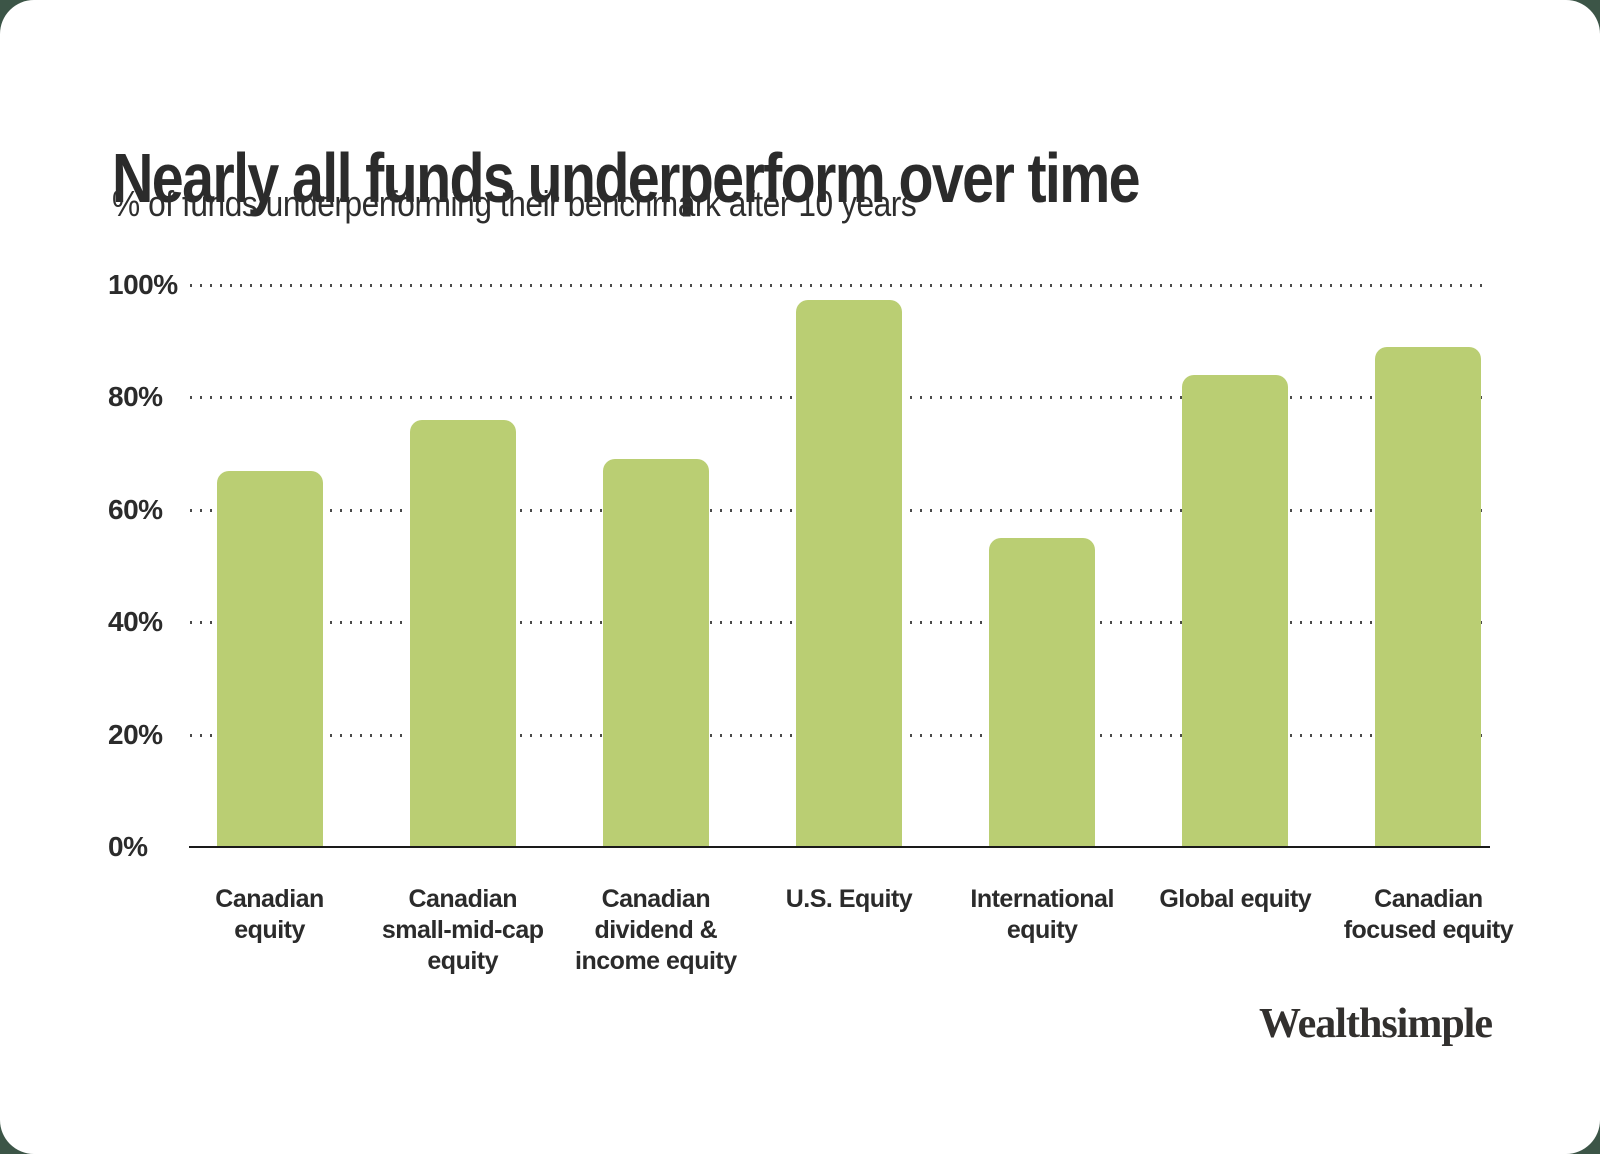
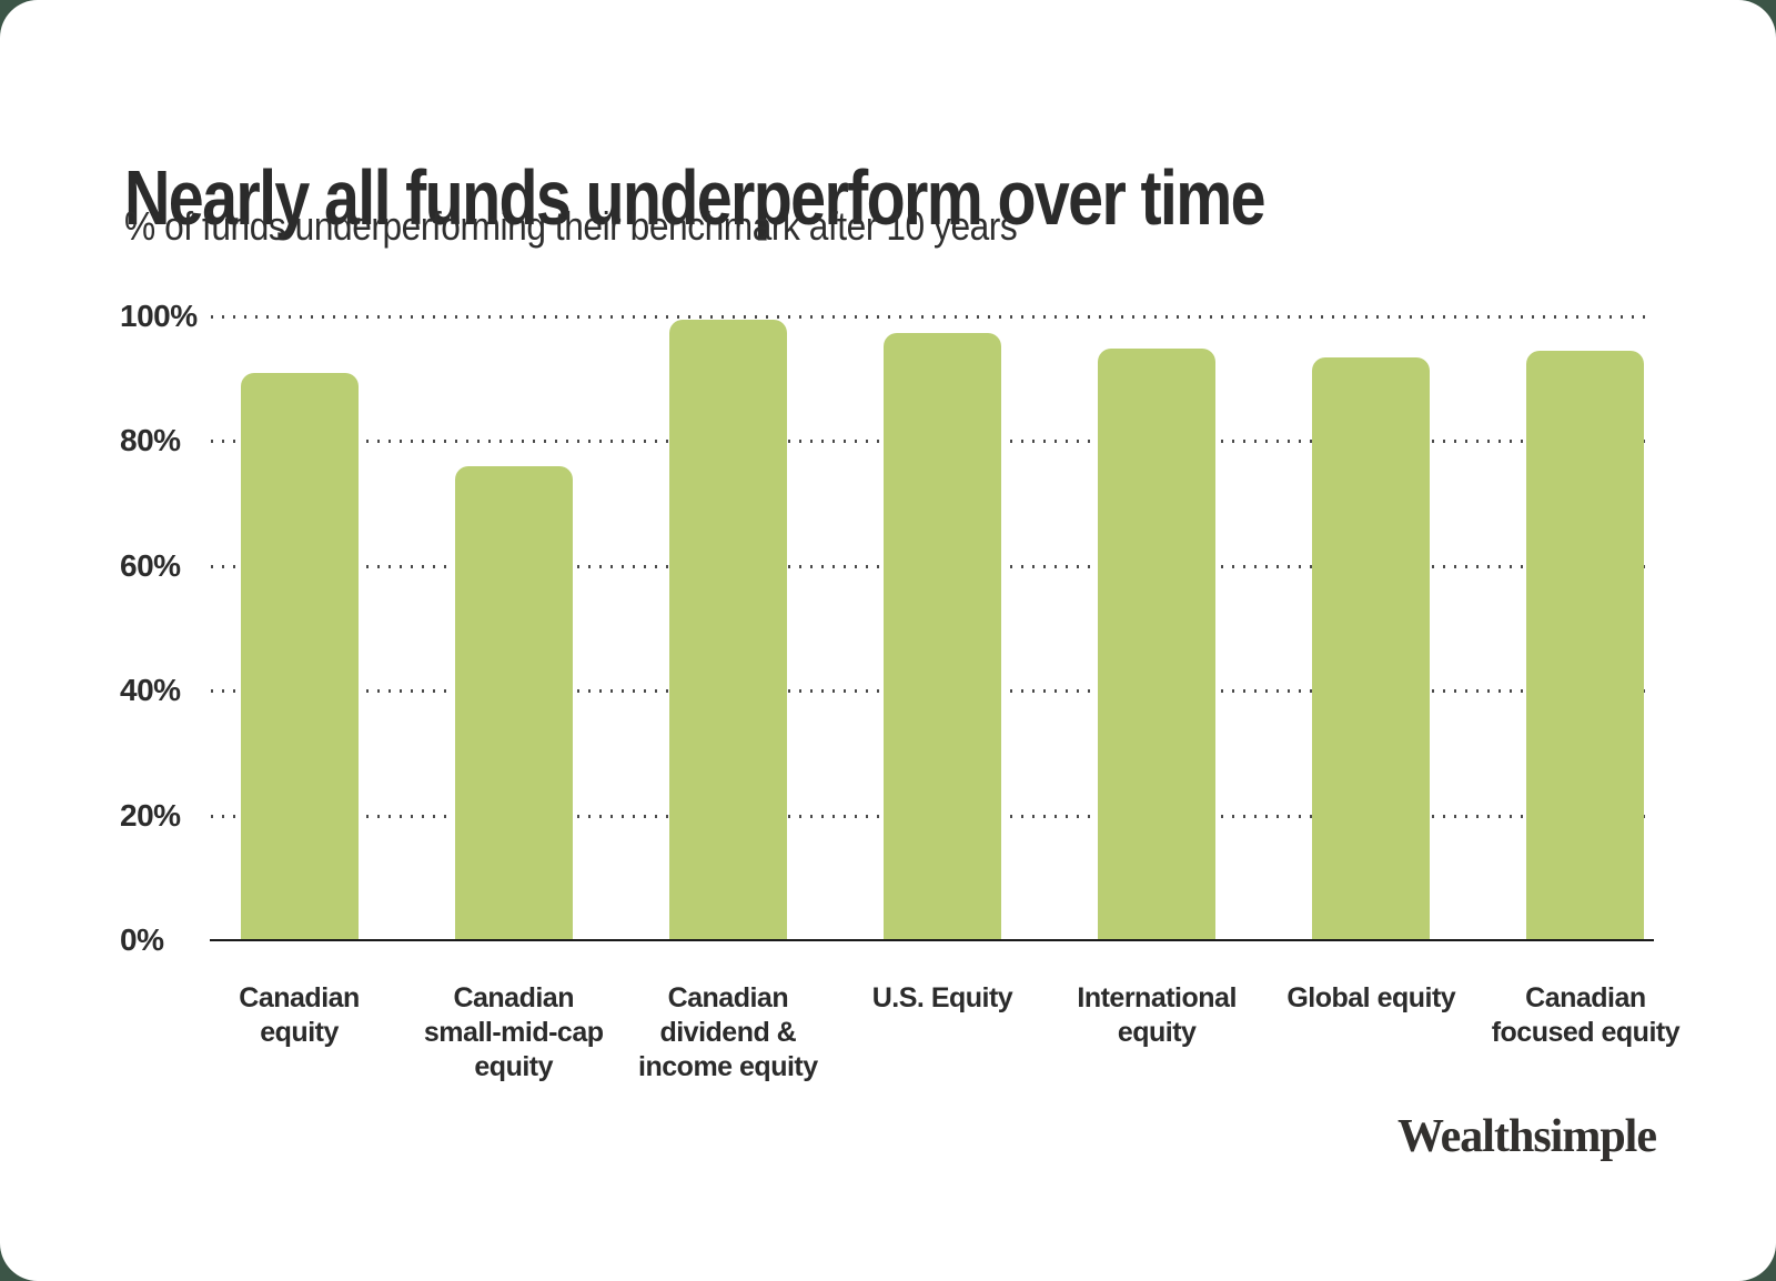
Canadian equity: 67% -> 91%
Canadian dividend & income equity: 69% -> 100%
International equity: 55% -> 95%
Global equity: 84% -> 94%
Canadian focused equity: 89% -> 94%
